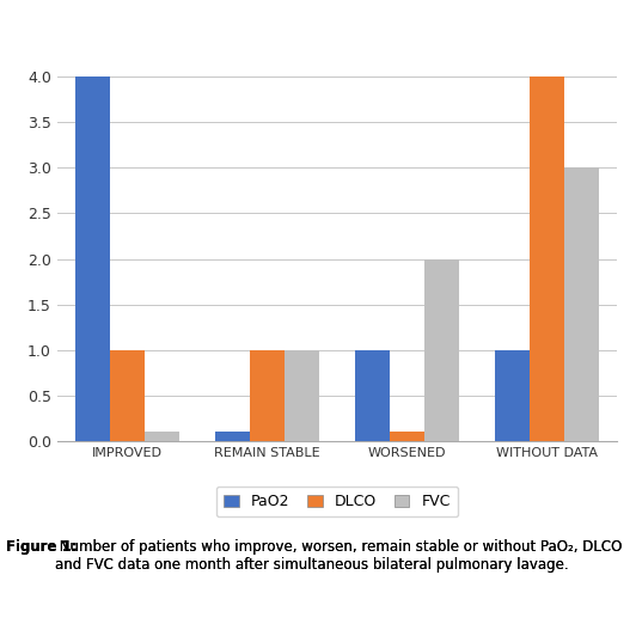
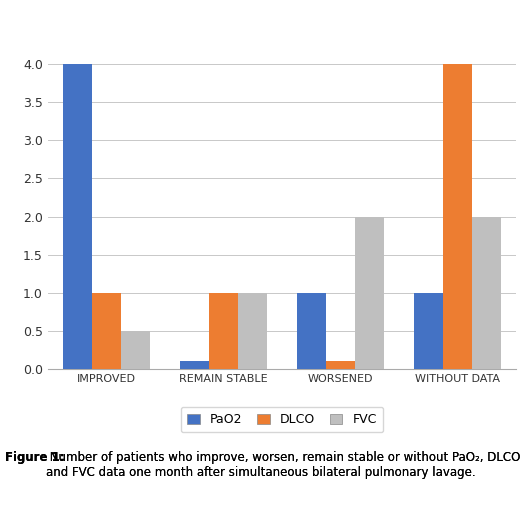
FVC/IMPROVED: 0.1 -> 0.5
FVC/WITHOUT DATA: 3.0 -> 2.0
